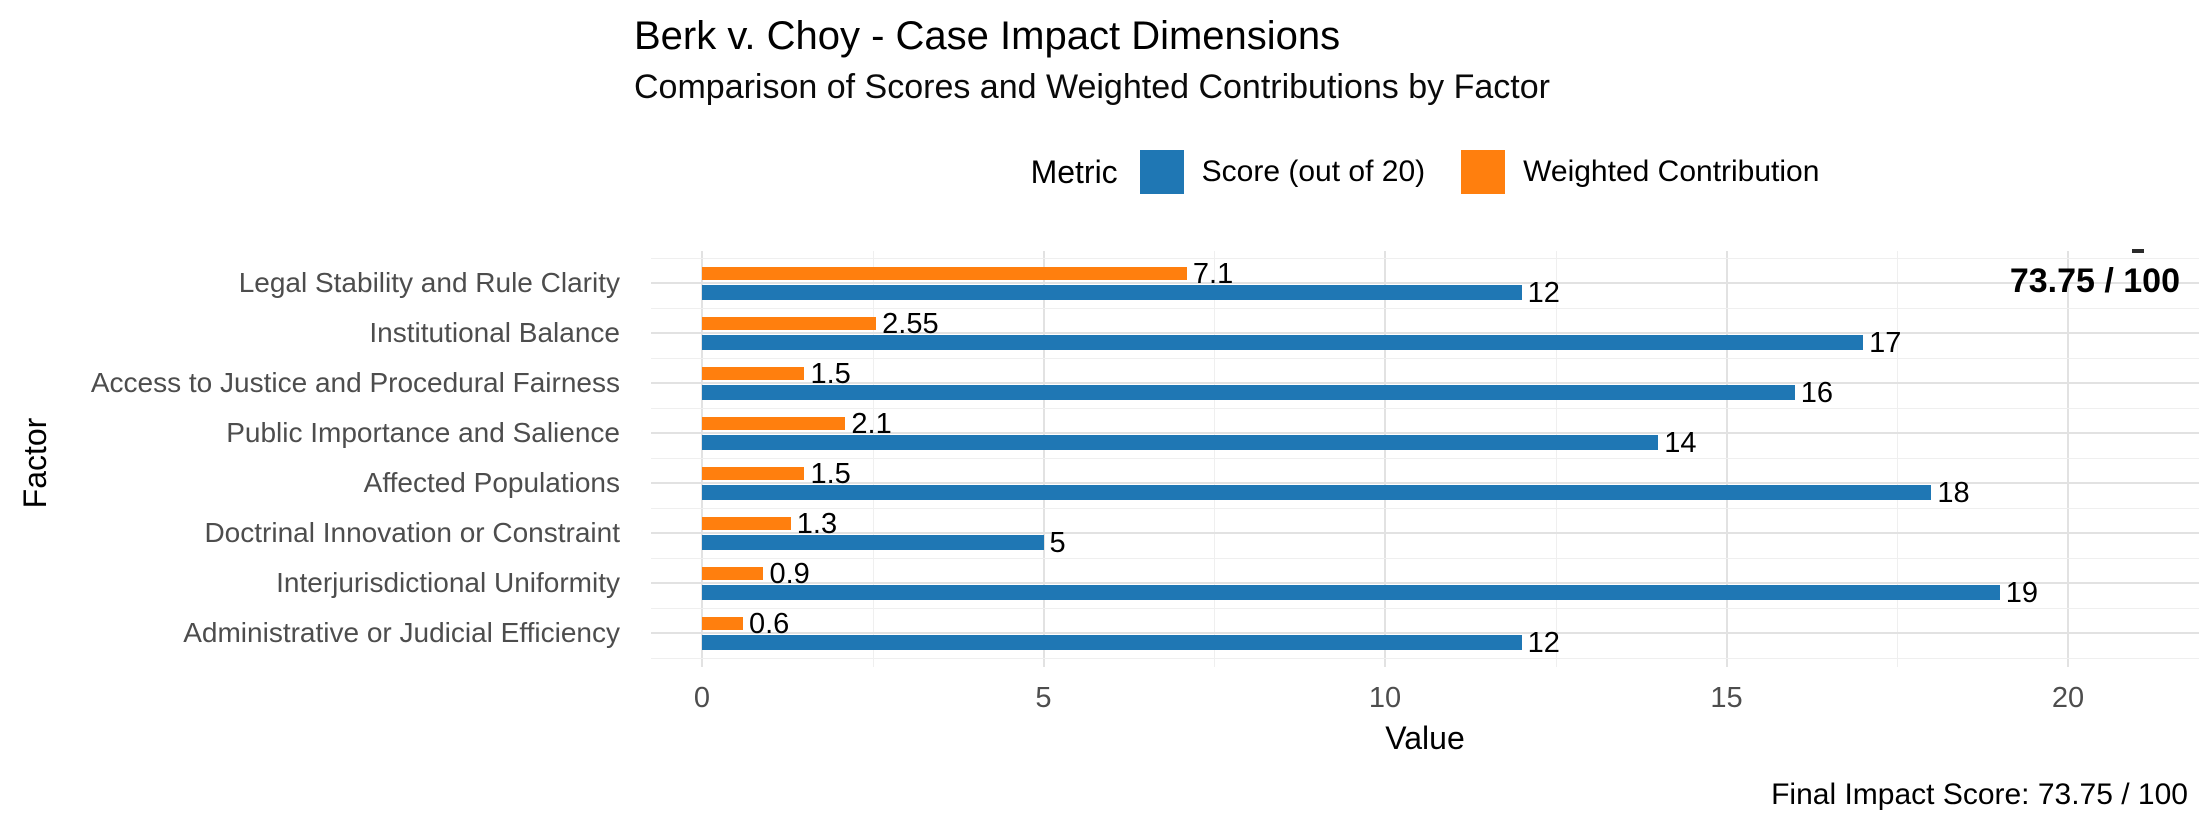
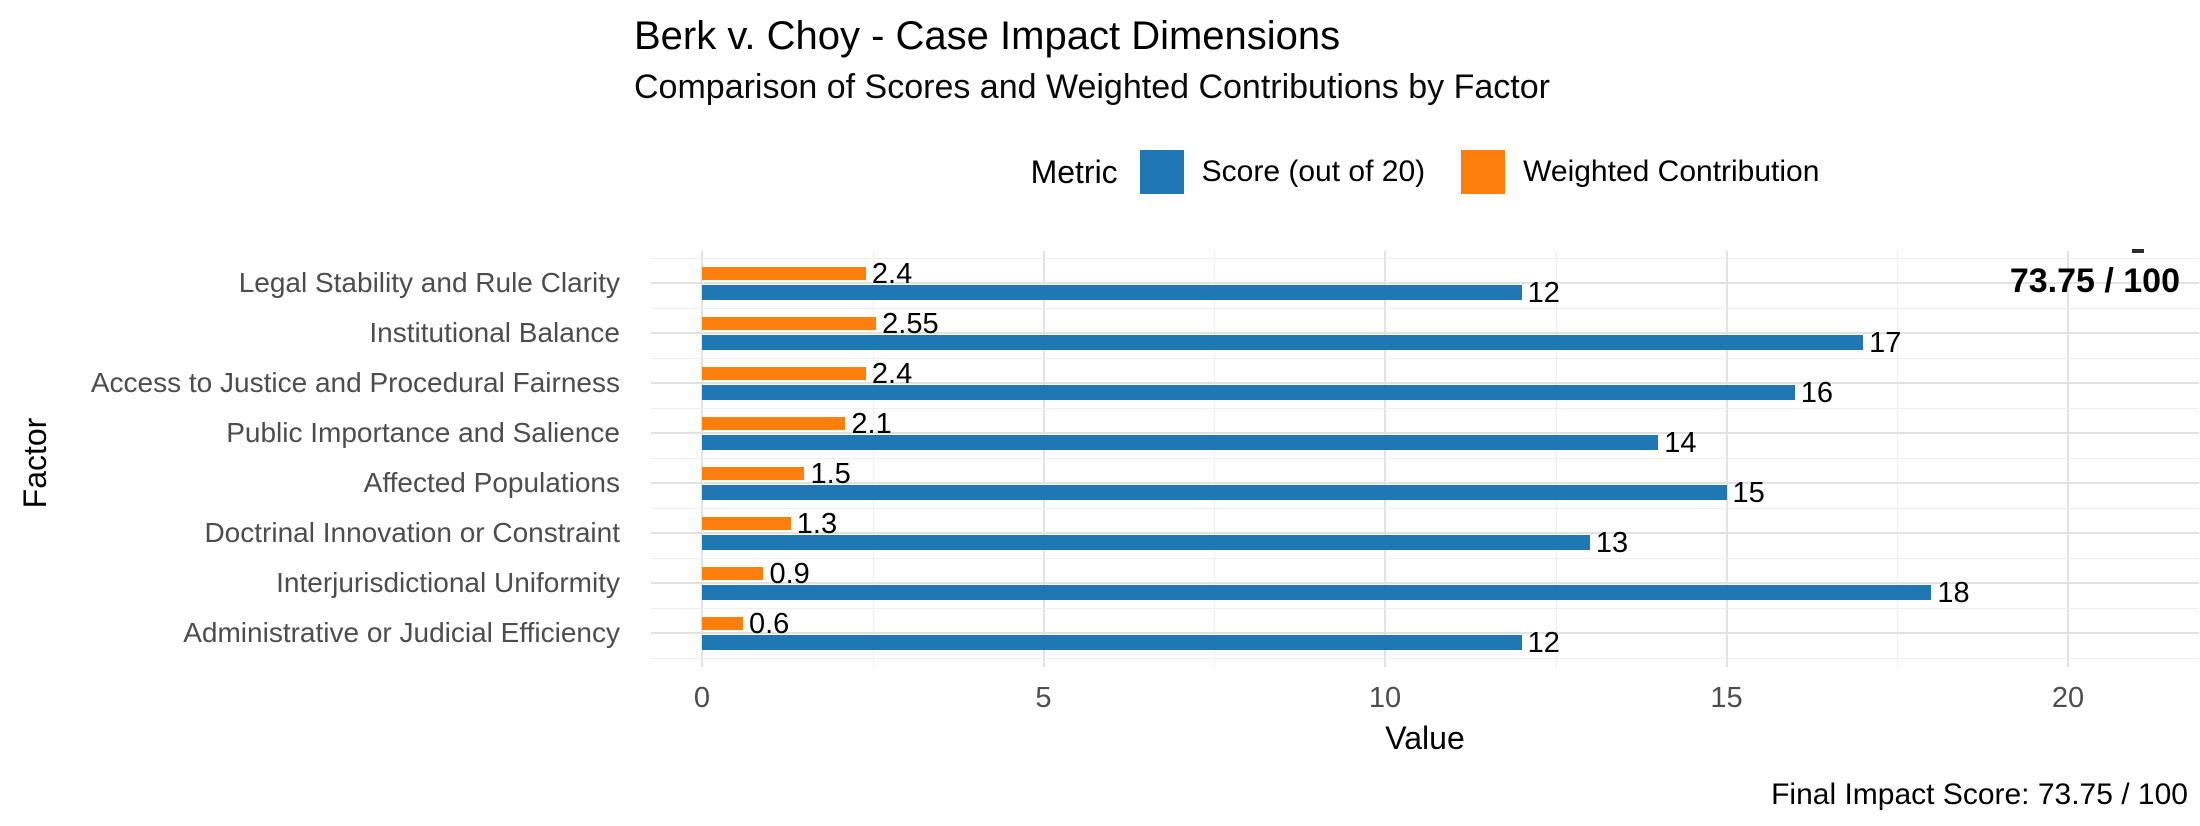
Weighted Contribution/Legal Stability and Rule Clarity: 7.1 -> 2.4
Weighted Contribution/Access to Justice and Procedural Fairness: 1.5 -> 2.4
Score (out of 20)/Affected Populations: 18 -> 15
Score (out of 20)/Doctrinal Innovation or Constraint: 5 -> 13
Score (out of 20)/Interjurisdictional Uniformity: 19 -> 18
